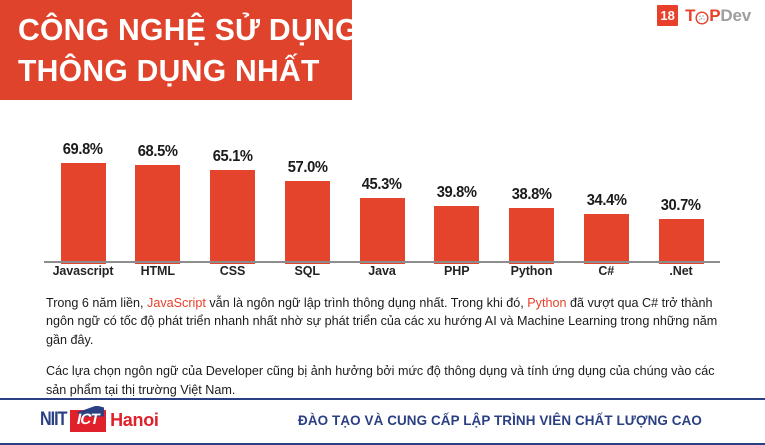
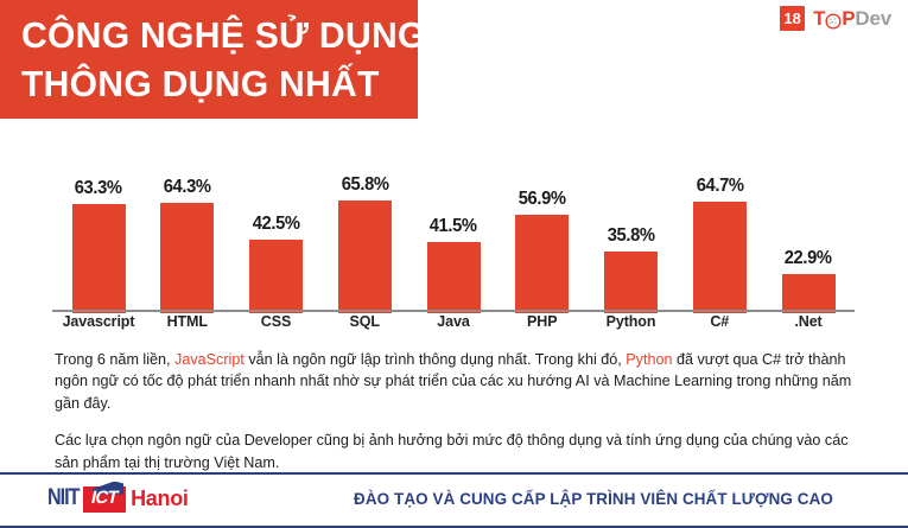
Javascript: 69.8% -> 63.3%
HTML: 68.5% -> 64.3%
CSS: 65.1% -> 42.5%
SQL: 57.0% -> 65.8%
Java: 45.3% -> 41.5%
PHP: 39.8% -> 56.9%
Python: 38.8% -> 35.8%
C#: 34.4% -> 64.7%
.Net: 30.7% -> 22.9%
